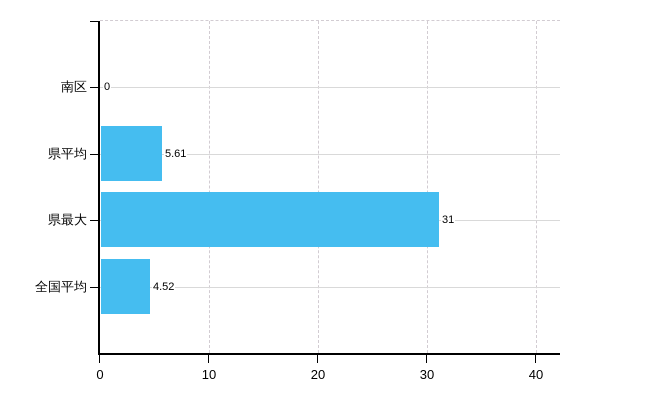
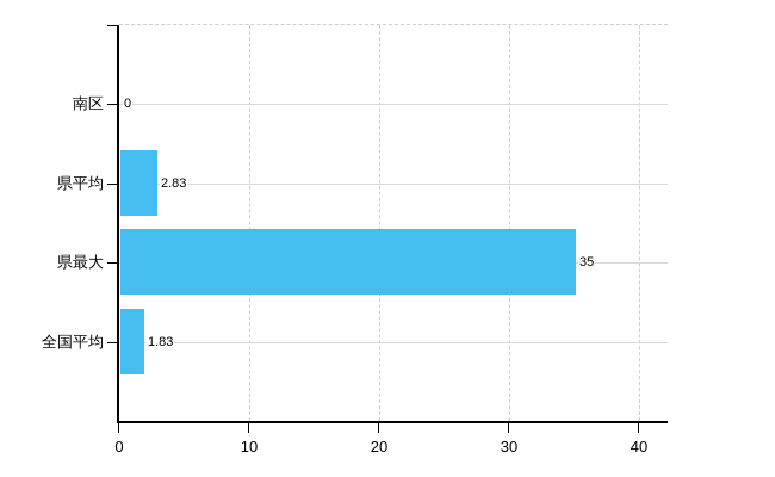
県平均: 5.61 -> 2.83
県最大: 31 -> 35
全国平均: 4.52 -> 1.83
